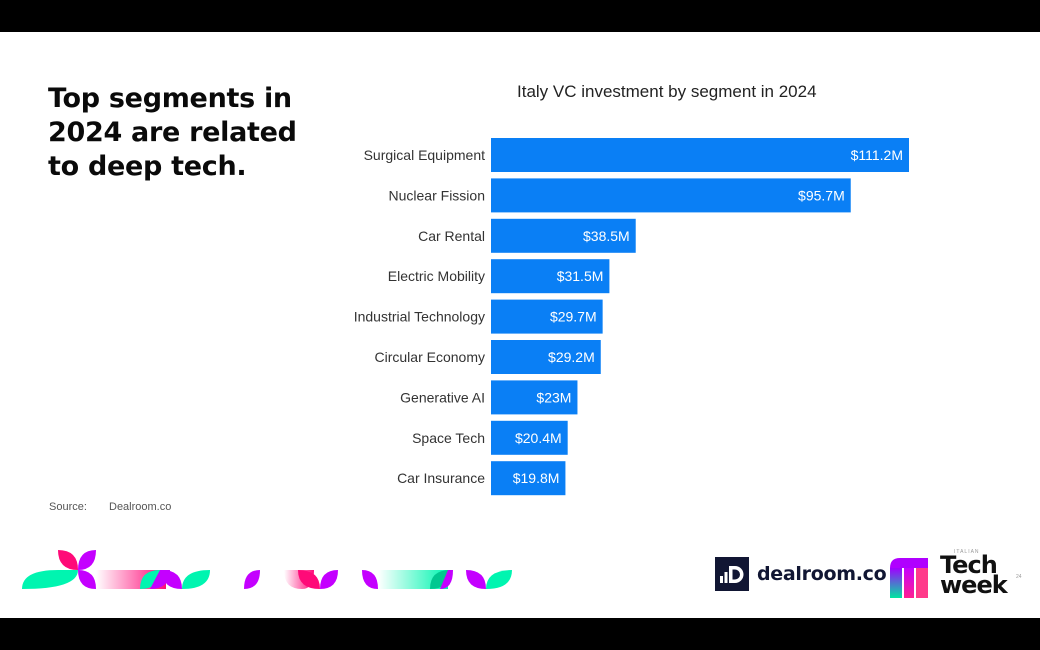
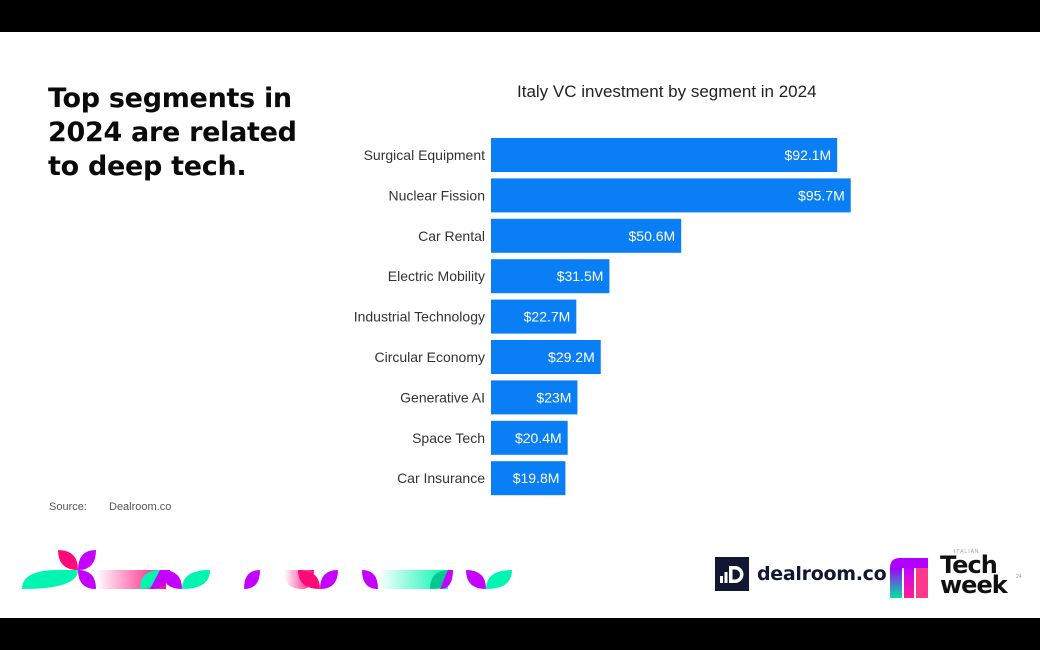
Surgical Equipment: $111.2M -> $92.1M
Car Rental: $38.5M -> $50.6M
Industrial Technology: $29.7M -> $22.7M
